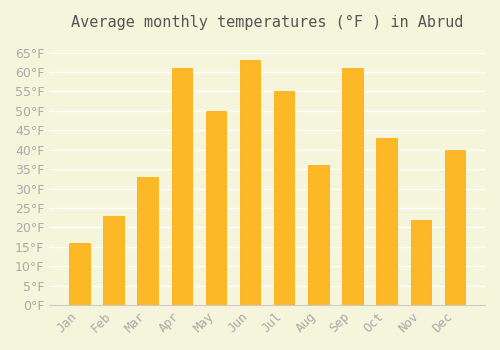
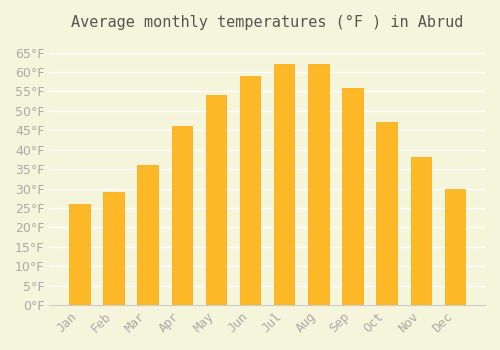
Jan: 16°F -> 26°F
Feb: 23°F -> 29°F
Mar: 33°F -> 36°F
Apr: 61°F -> 46°F
May: 50°F -> 54°F
Jun: 63°F -> 59°F
Jul: 55°F -> 62°F
Aug: 36°F -> 62°F
Sep: 61°F -> 56°F
Oct: 43°F -> 47°F
Nov: 22°F -> 38°F
Dec: 40°F -> 30°F
